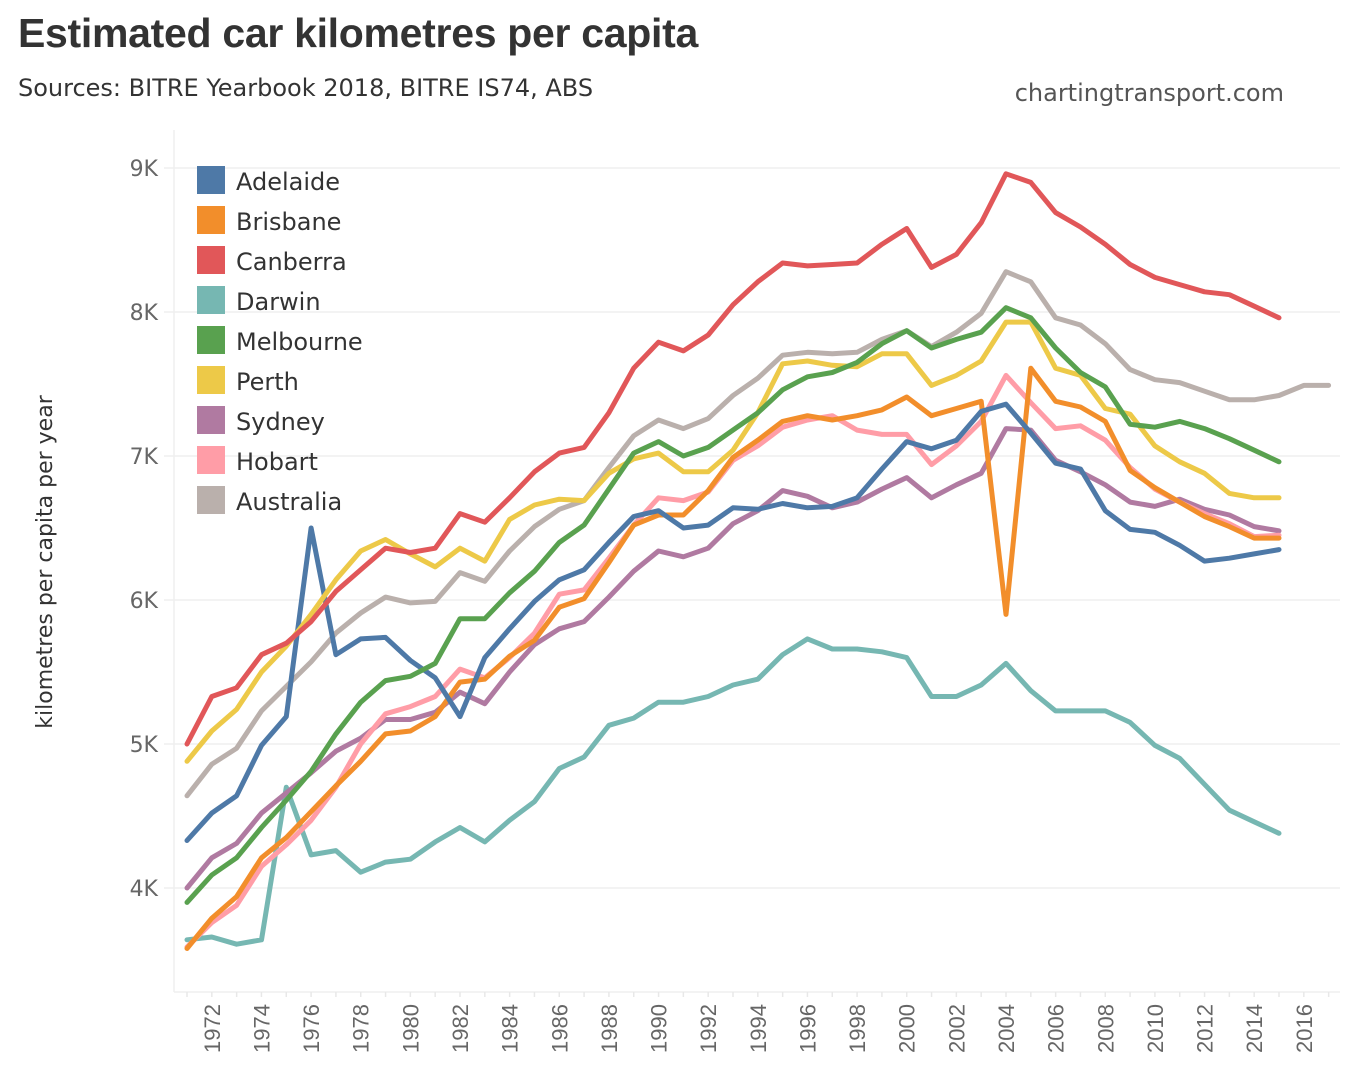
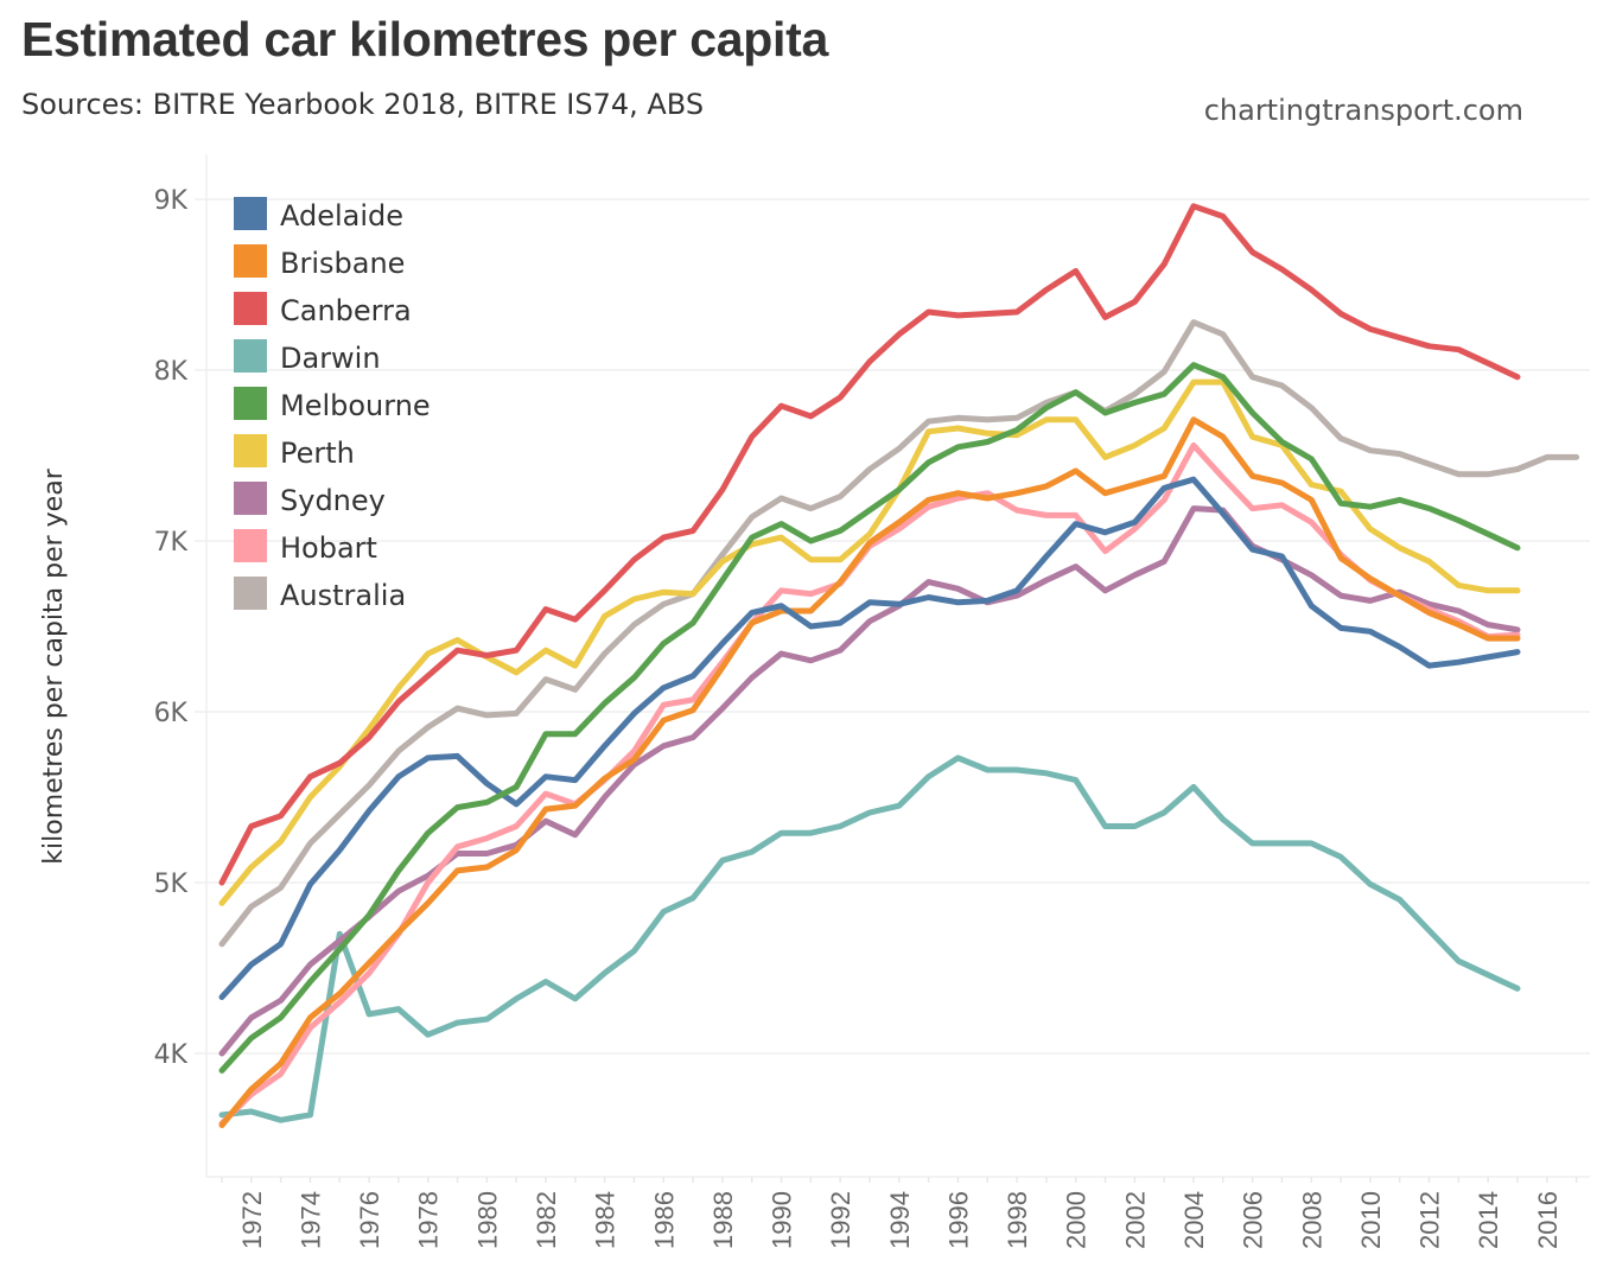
Adelaide/1976: 6.50K -> 5.42K
Adelaide/1982: 5.19K -> 5.62K
Brisbane/2004: 5.90K -> 7.71K
